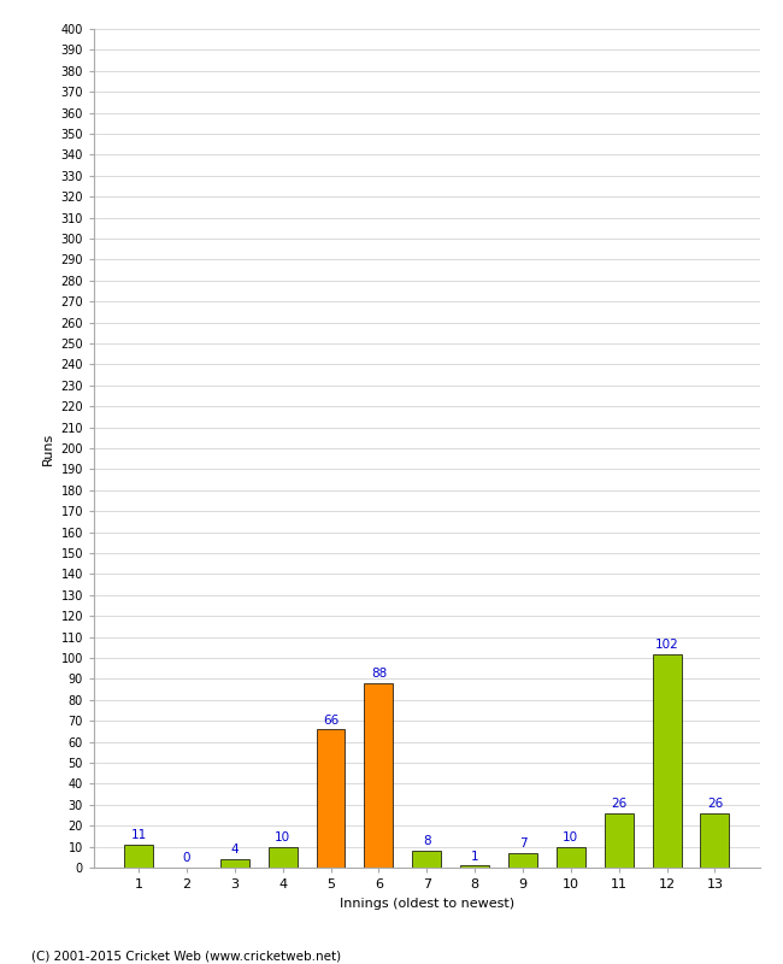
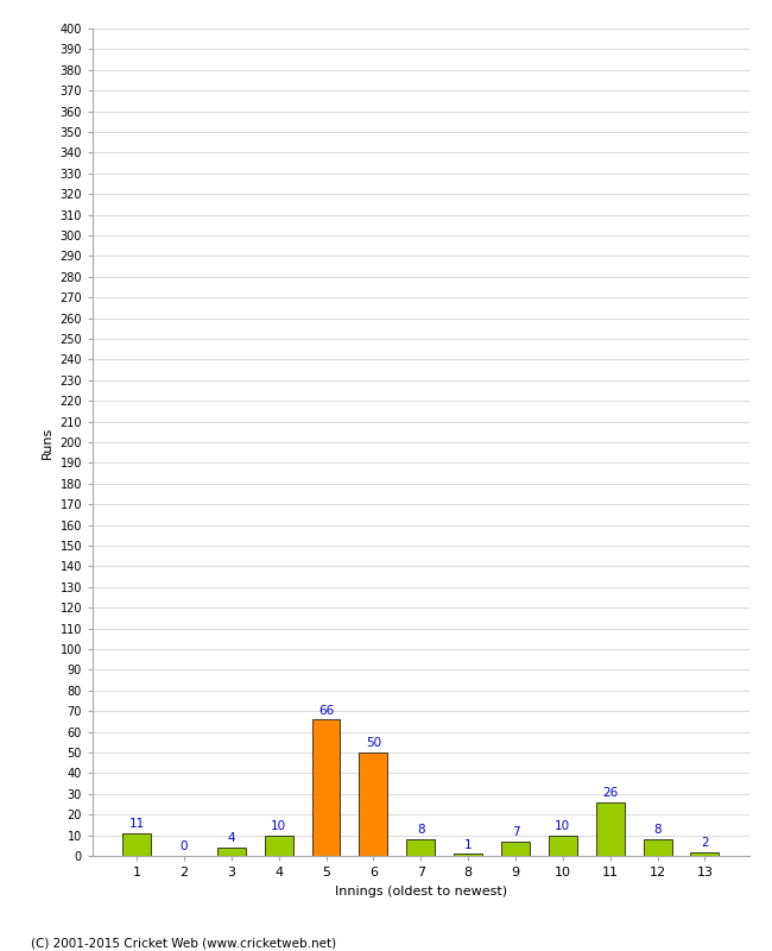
6: 88 -> 50
12: 102 -> 8
13: 26 -> 2
